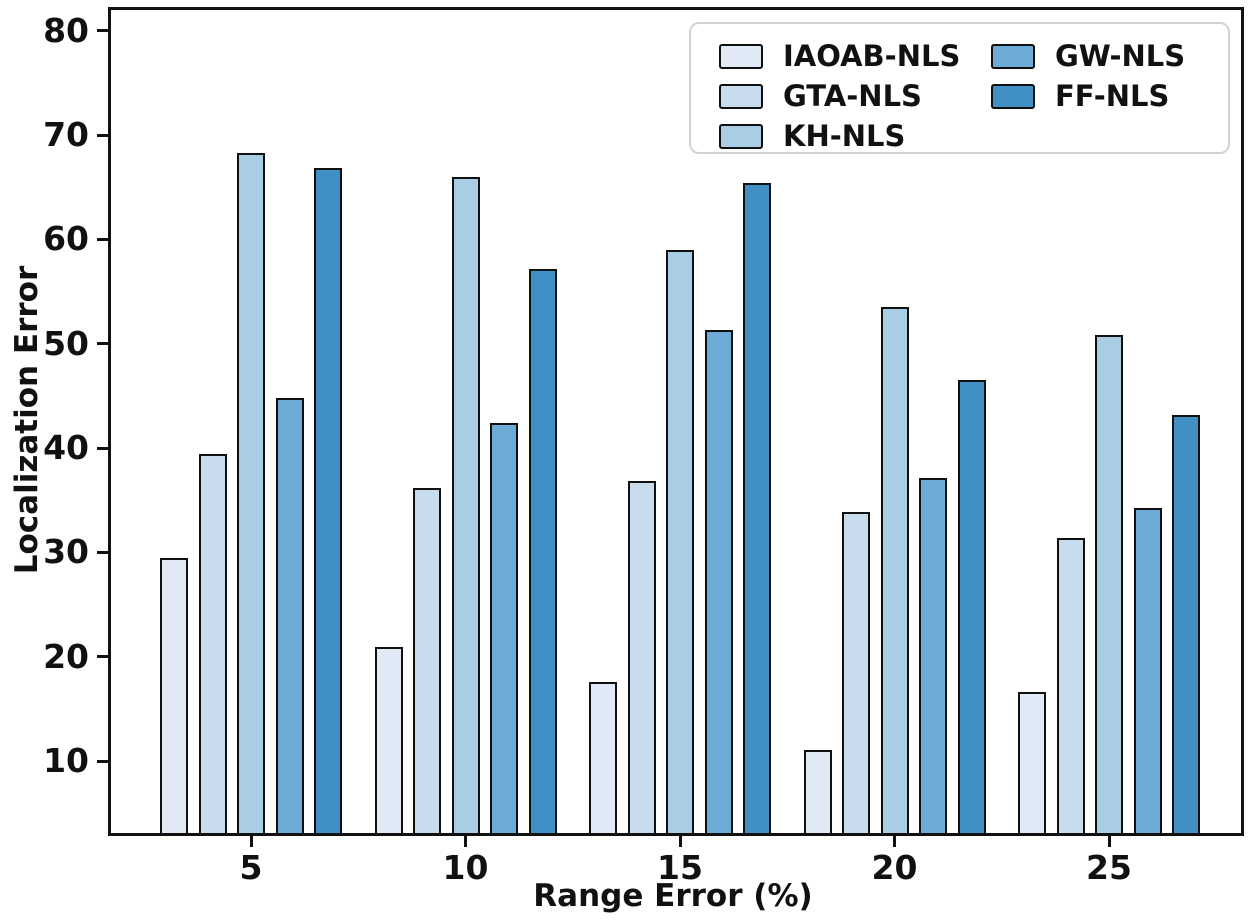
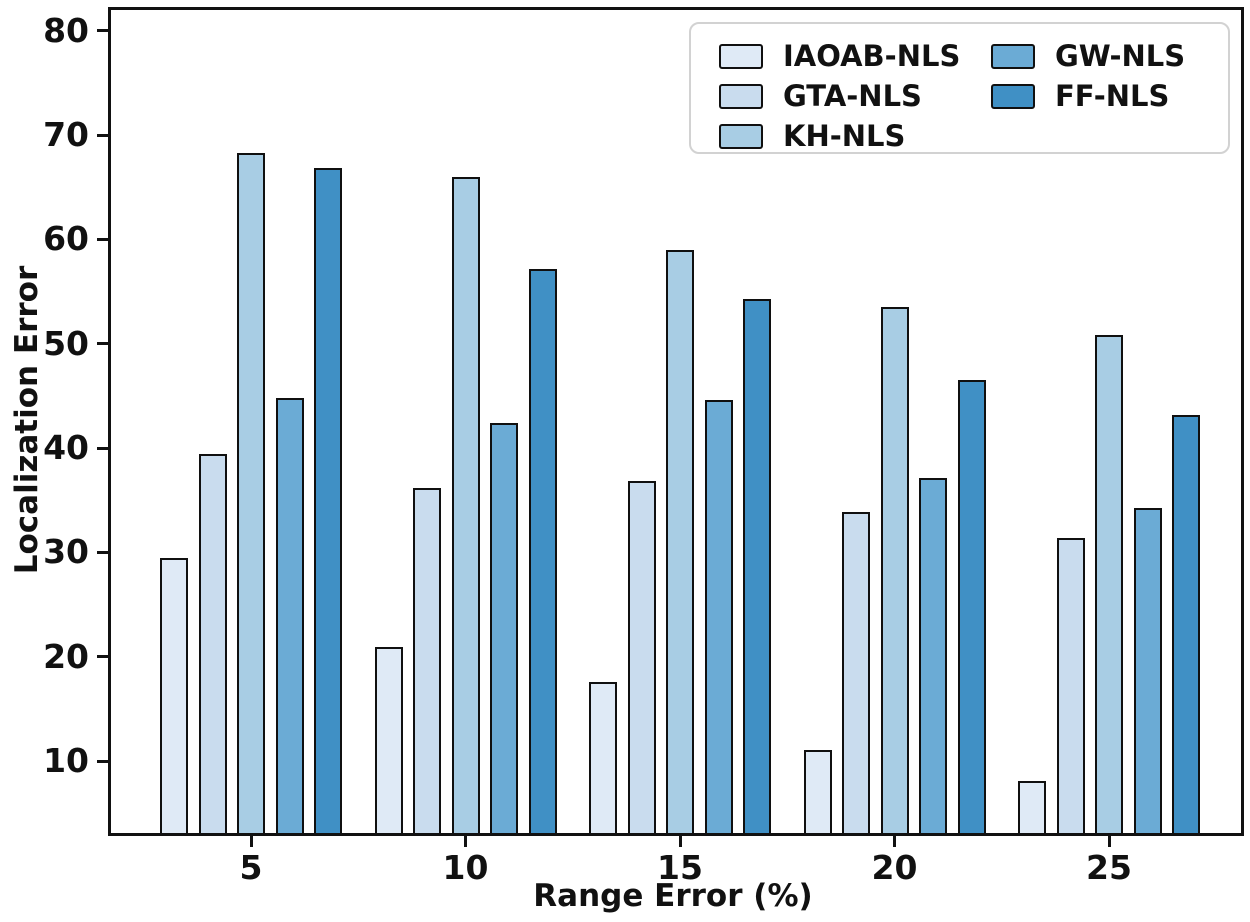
GW-NLS/15: 51.3 -> 44.6
FF-NLS/15: 65.4 -> 54.3
IAOAB-NLS/25: 16.6 -> 8.1
